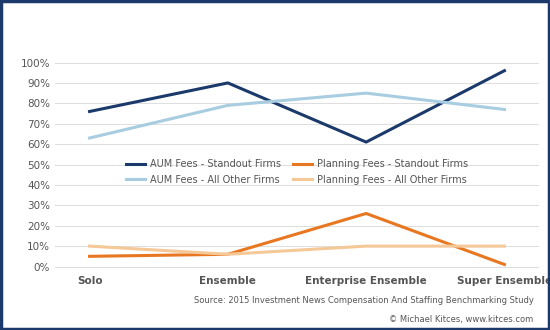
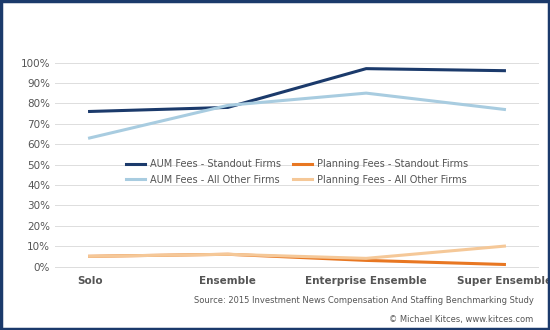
Planning Fees - All Other Firms/Solo: 10% -> 5%
AUM Fees - Standout Firms/Ensemble: 90% -> 78%
AUM Fees - Standout Firms/Enterprise Ensemble: 61% -> 97%
Planning Fees - Standout Firms/Enterprise Ensemble: 26% -> 3%
Planning Fees - All Other Firms/Enterprise Ensemble: 10% -> 4%
